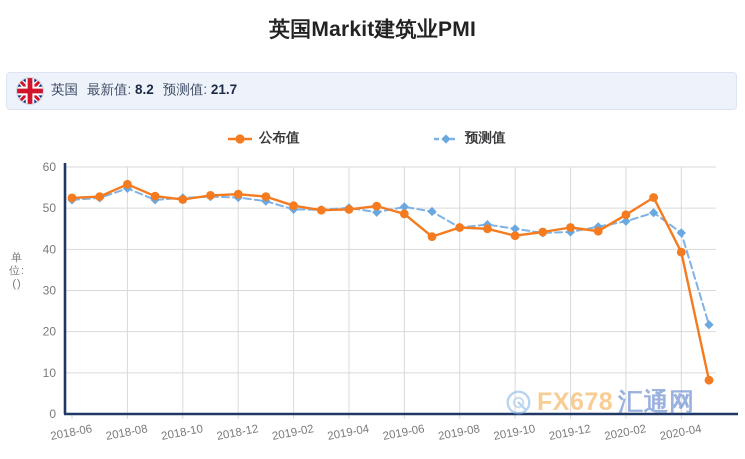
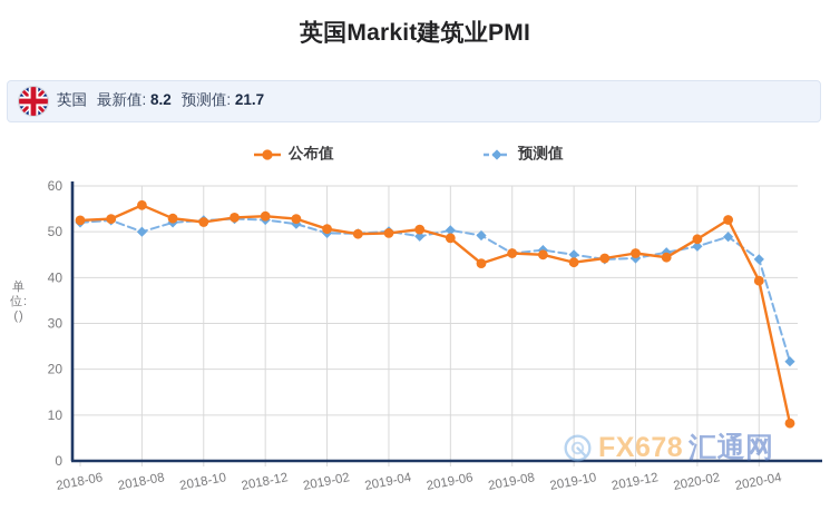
预测值/2018-08: 55 -> 50
